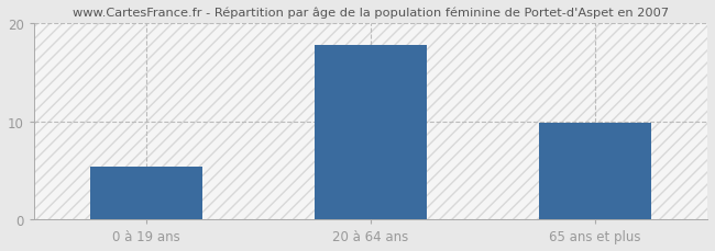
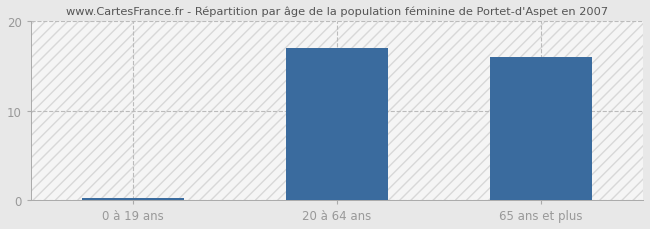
0 à 19 ans: 5.4 -> 0.2
20 à 64 ans: 17.8 -> 17.0
65 ans et plus: 9.8 -> 16.0
